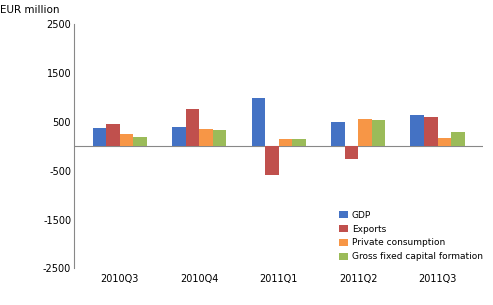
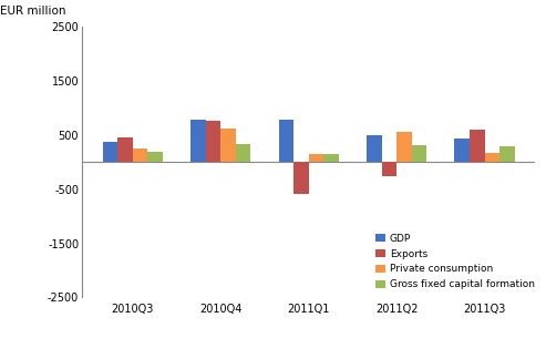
GDP/2010Q4: 400 -> 780
Private consumption/2010Q4: 350 -> 620
GDP/2011Q1: 1000 -> 780
Gross fixed capital formation/2011Q2: 550 -> 310
GDP/2011Q3: 650 -> 430
